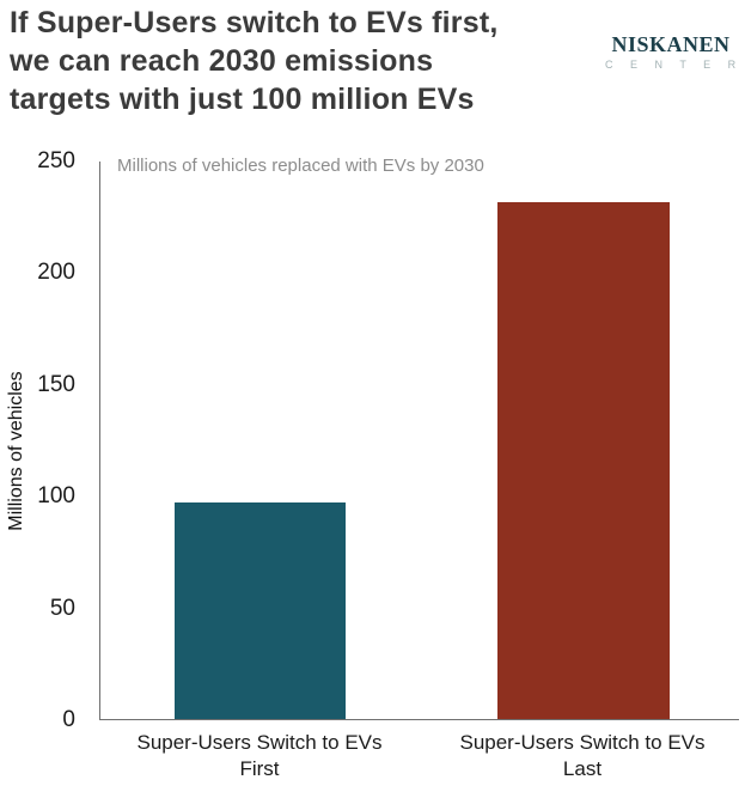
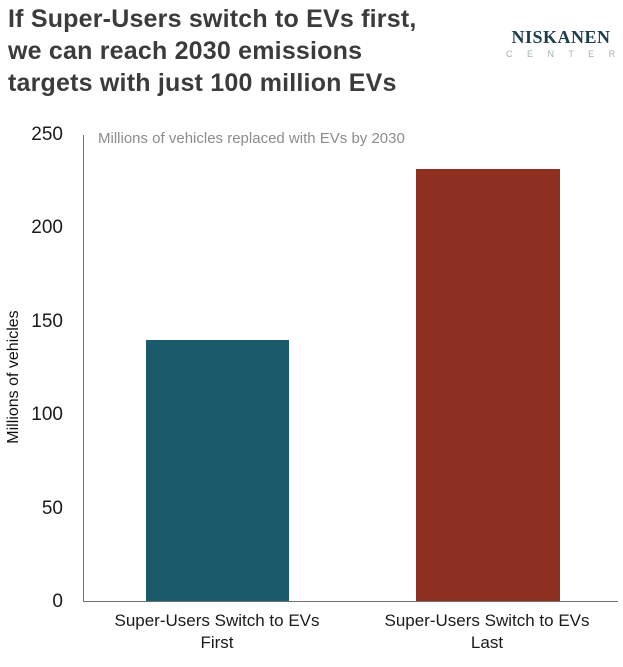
Super-Users Switch to EVs First: 97 -> 140
